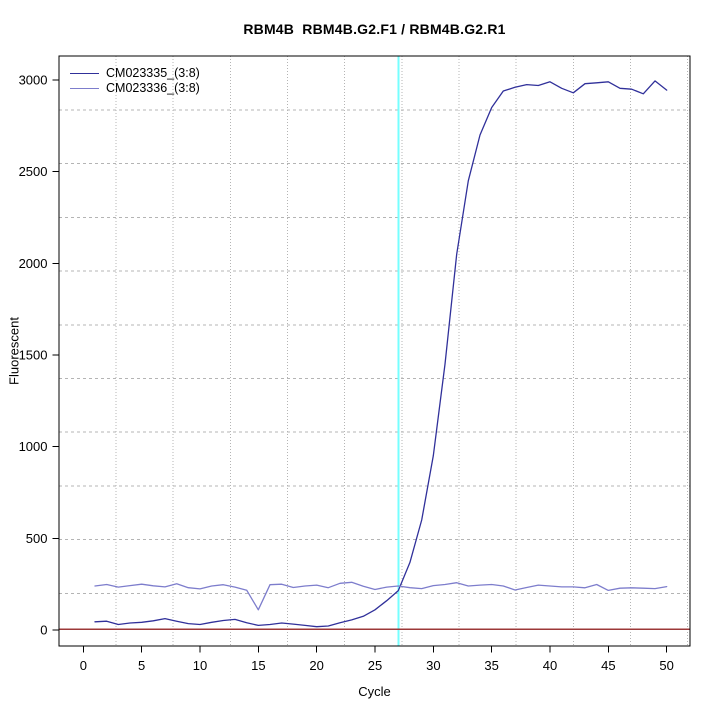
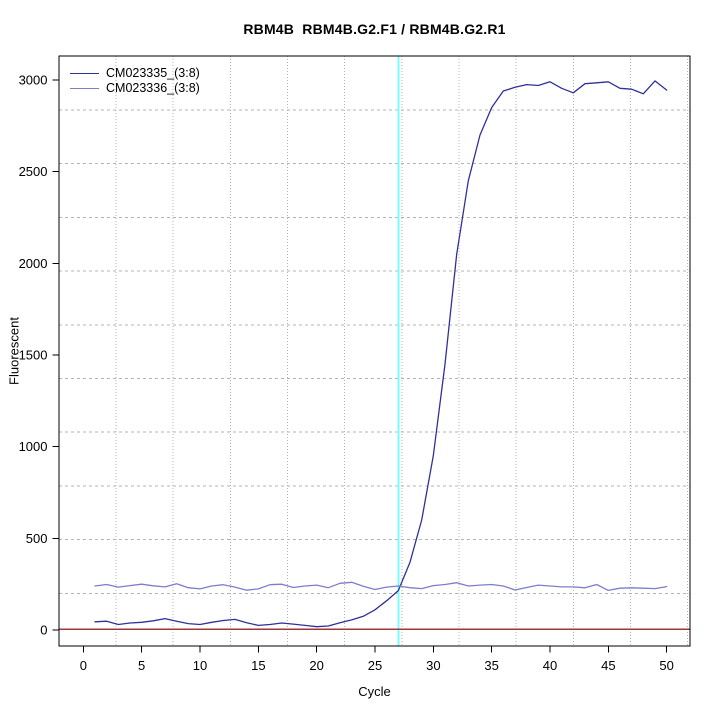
CM023336_(3:8)/15: 110 -> 220
